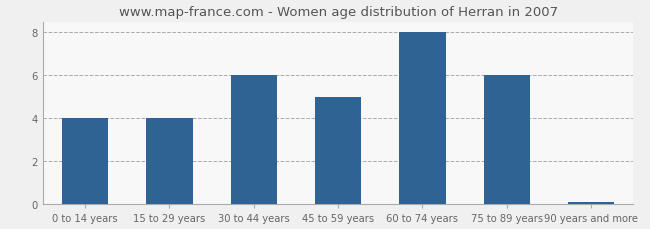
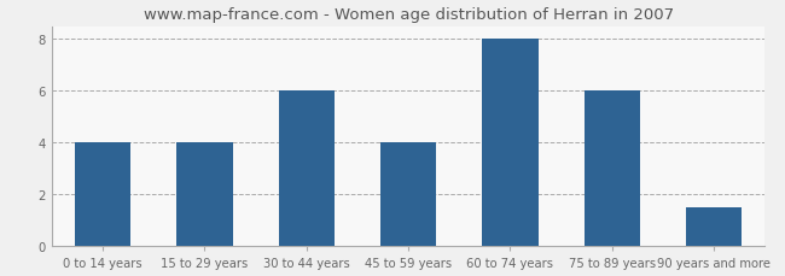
45 to 59 years: 5.0 -> 4.0
90 years and more: 0.1 -> 1.5
